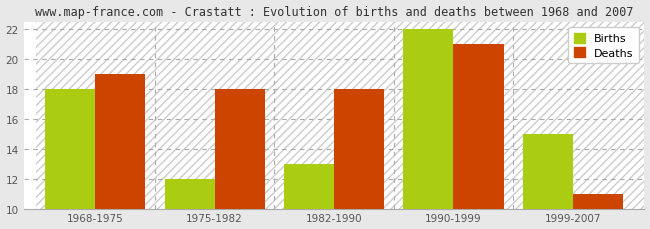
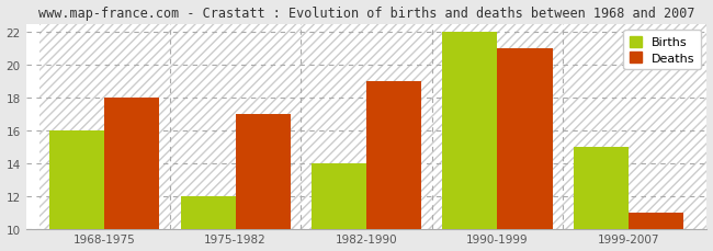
Births/1968-1975: 18 -> 16
Deaths/1968-1975: 19 -> 18
Deaths/1975-1982: 18 -> 17
Births/1982-1990: 13 -> 14
Deaths/1982-1990: 18 -> 19
